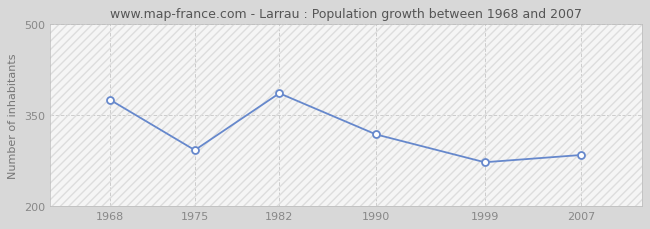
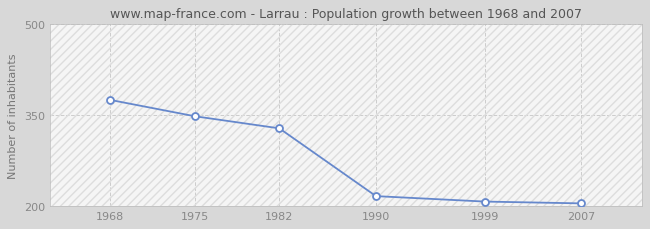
1975: 292 -> 348
1982: 386 -> 328
1990: 318 -> 216
1999: 272 -> 207
2007: 284 -> 204
